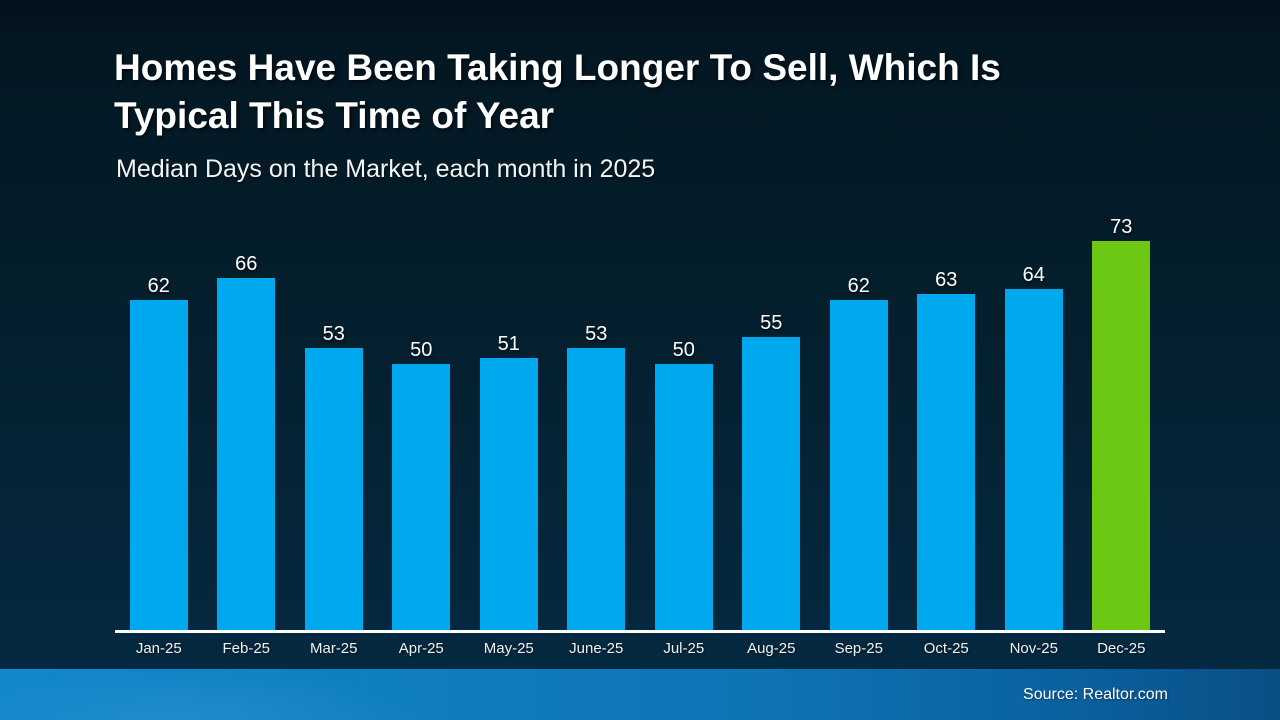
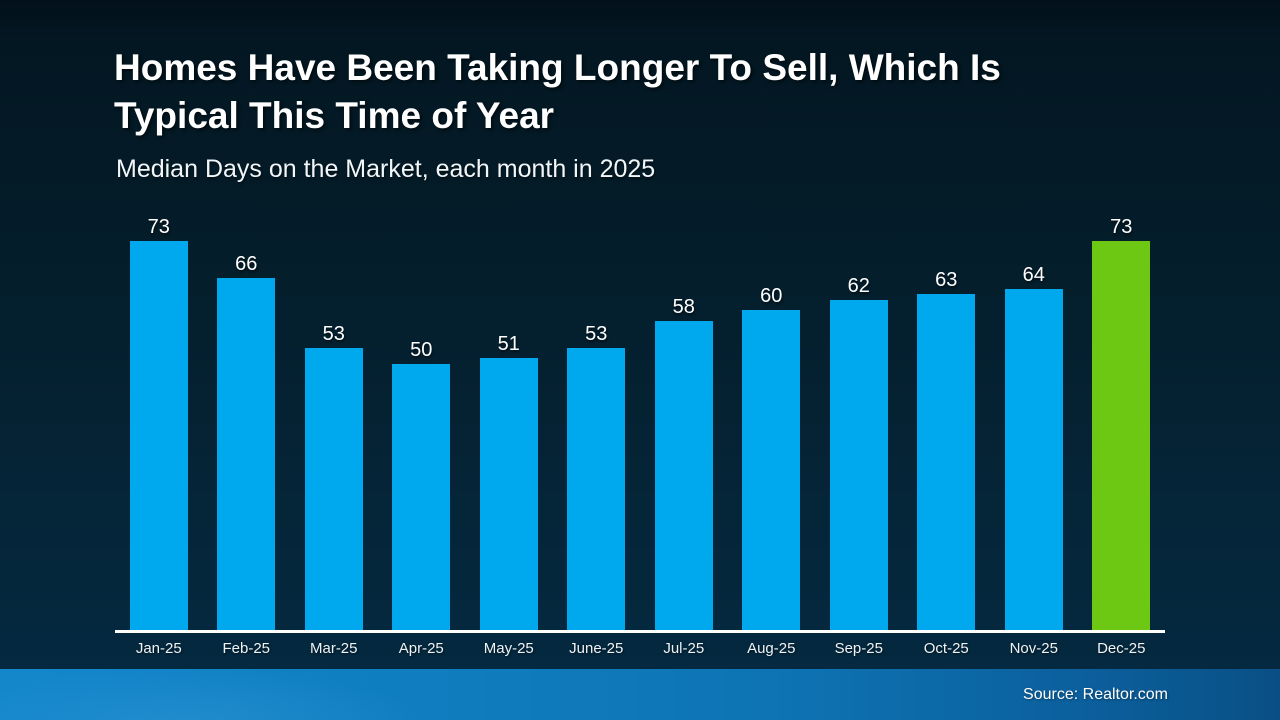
Jan-25: 62 -> 73
Jul-25: 50 -> 58
Aug-25: 55 -> 60
